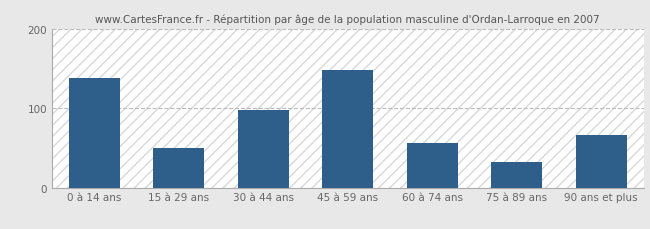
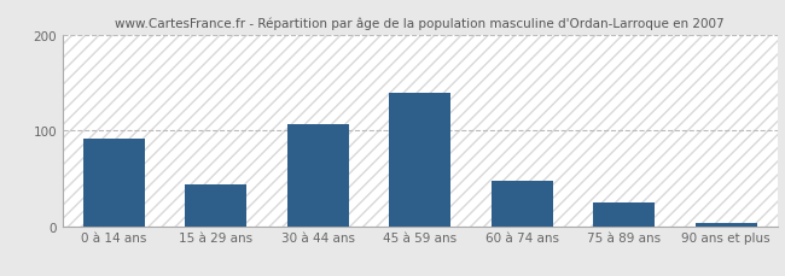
0 à 14 ans: 138 -> 92
15 à 29 ans: 50 -> 43
30 à 44 ans: 98 -> 106
45 à 59 ans: 148 -> 140
60 à 74 ans: 56 -> 48
75 à 89 ans: 32 -> 25
90 ans et plus: 66 -> 3
